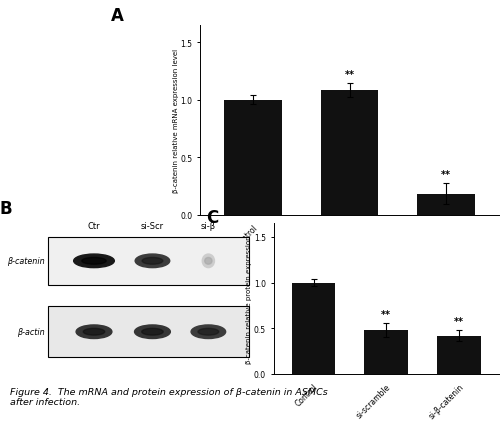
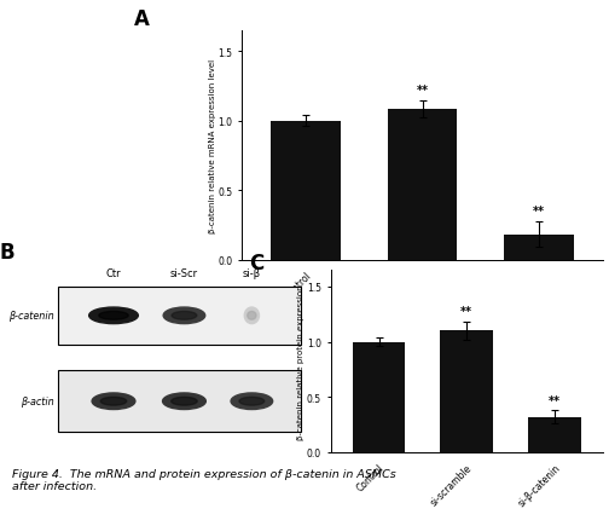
si-scramble: 0.48 -> 1.10
si-β-catenin: 0.42 -> 0.32
